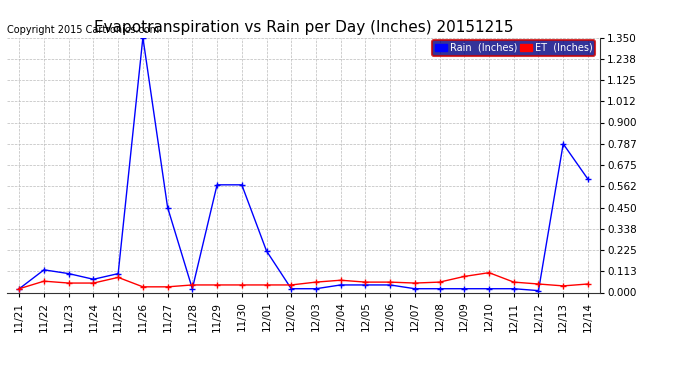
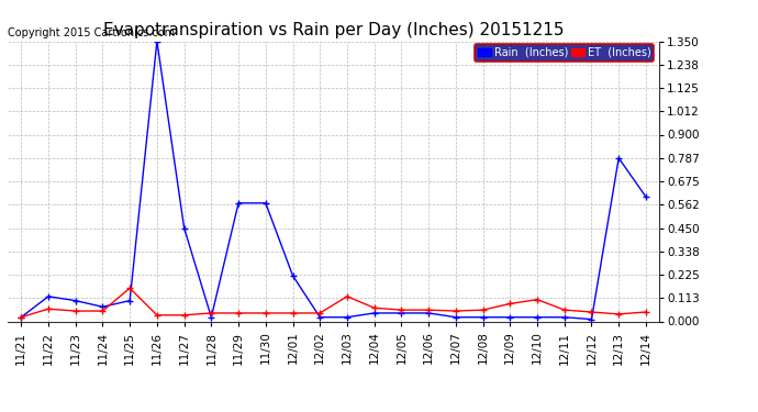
ET (Inches)/11/25: 0.08 -> 0.16
ET (Inches)/12/03: 0.06 -> 0.12
